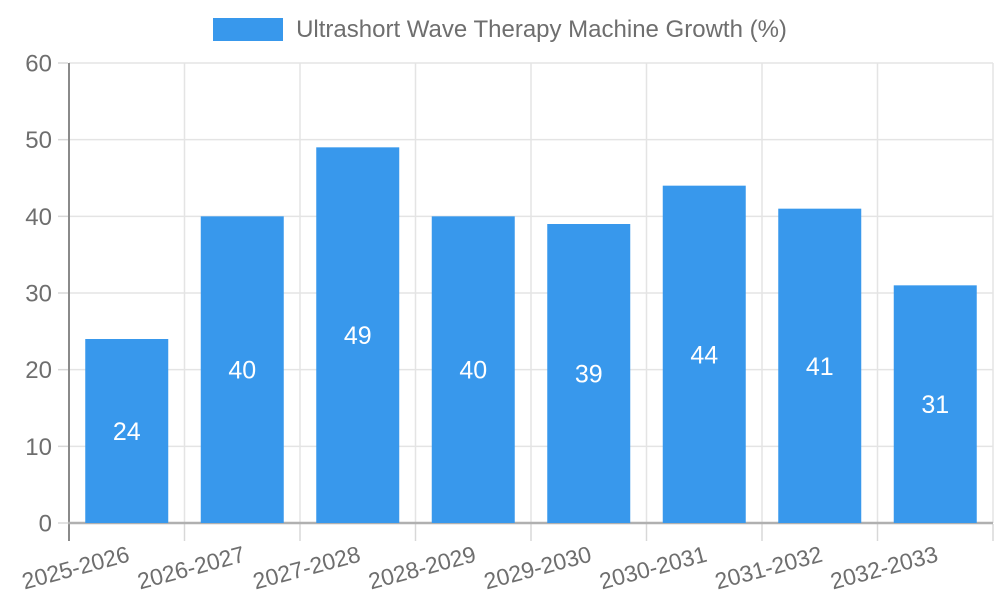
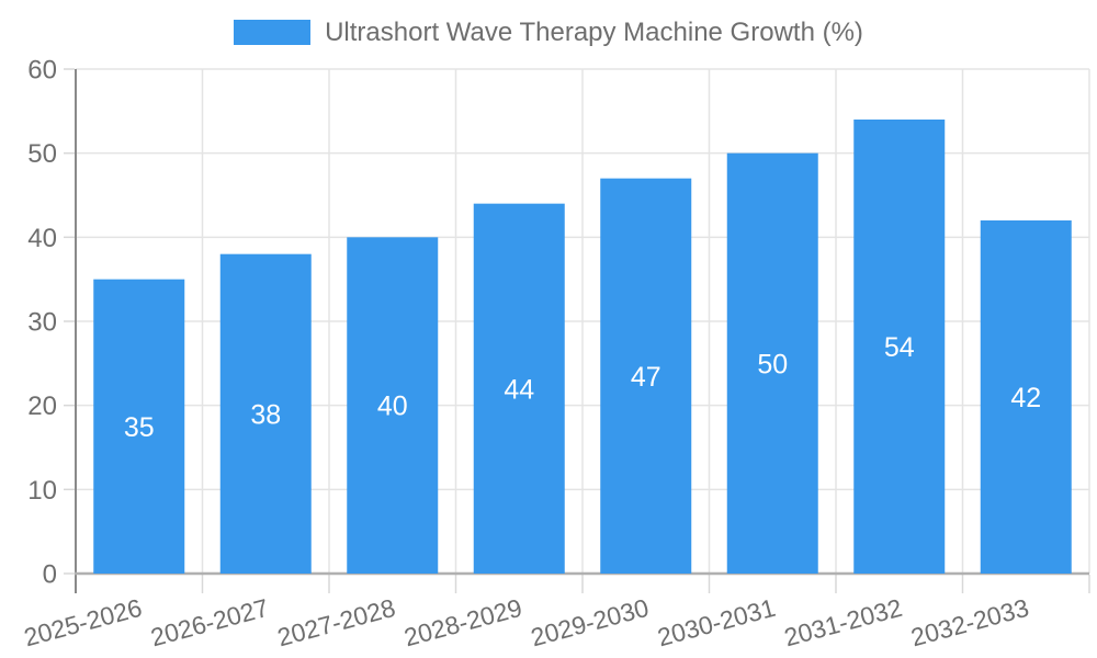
2025-2026: 24 -> 35
2026-2027: 40 -> 38
2027-2028: 49 -> 40
2028-2029: 40 -> 44
2029-2030: 39 -> 47
2030-2031: 44 -> 50
2031-2032: 41 -> 54
2032-2033: 31 -> 42
